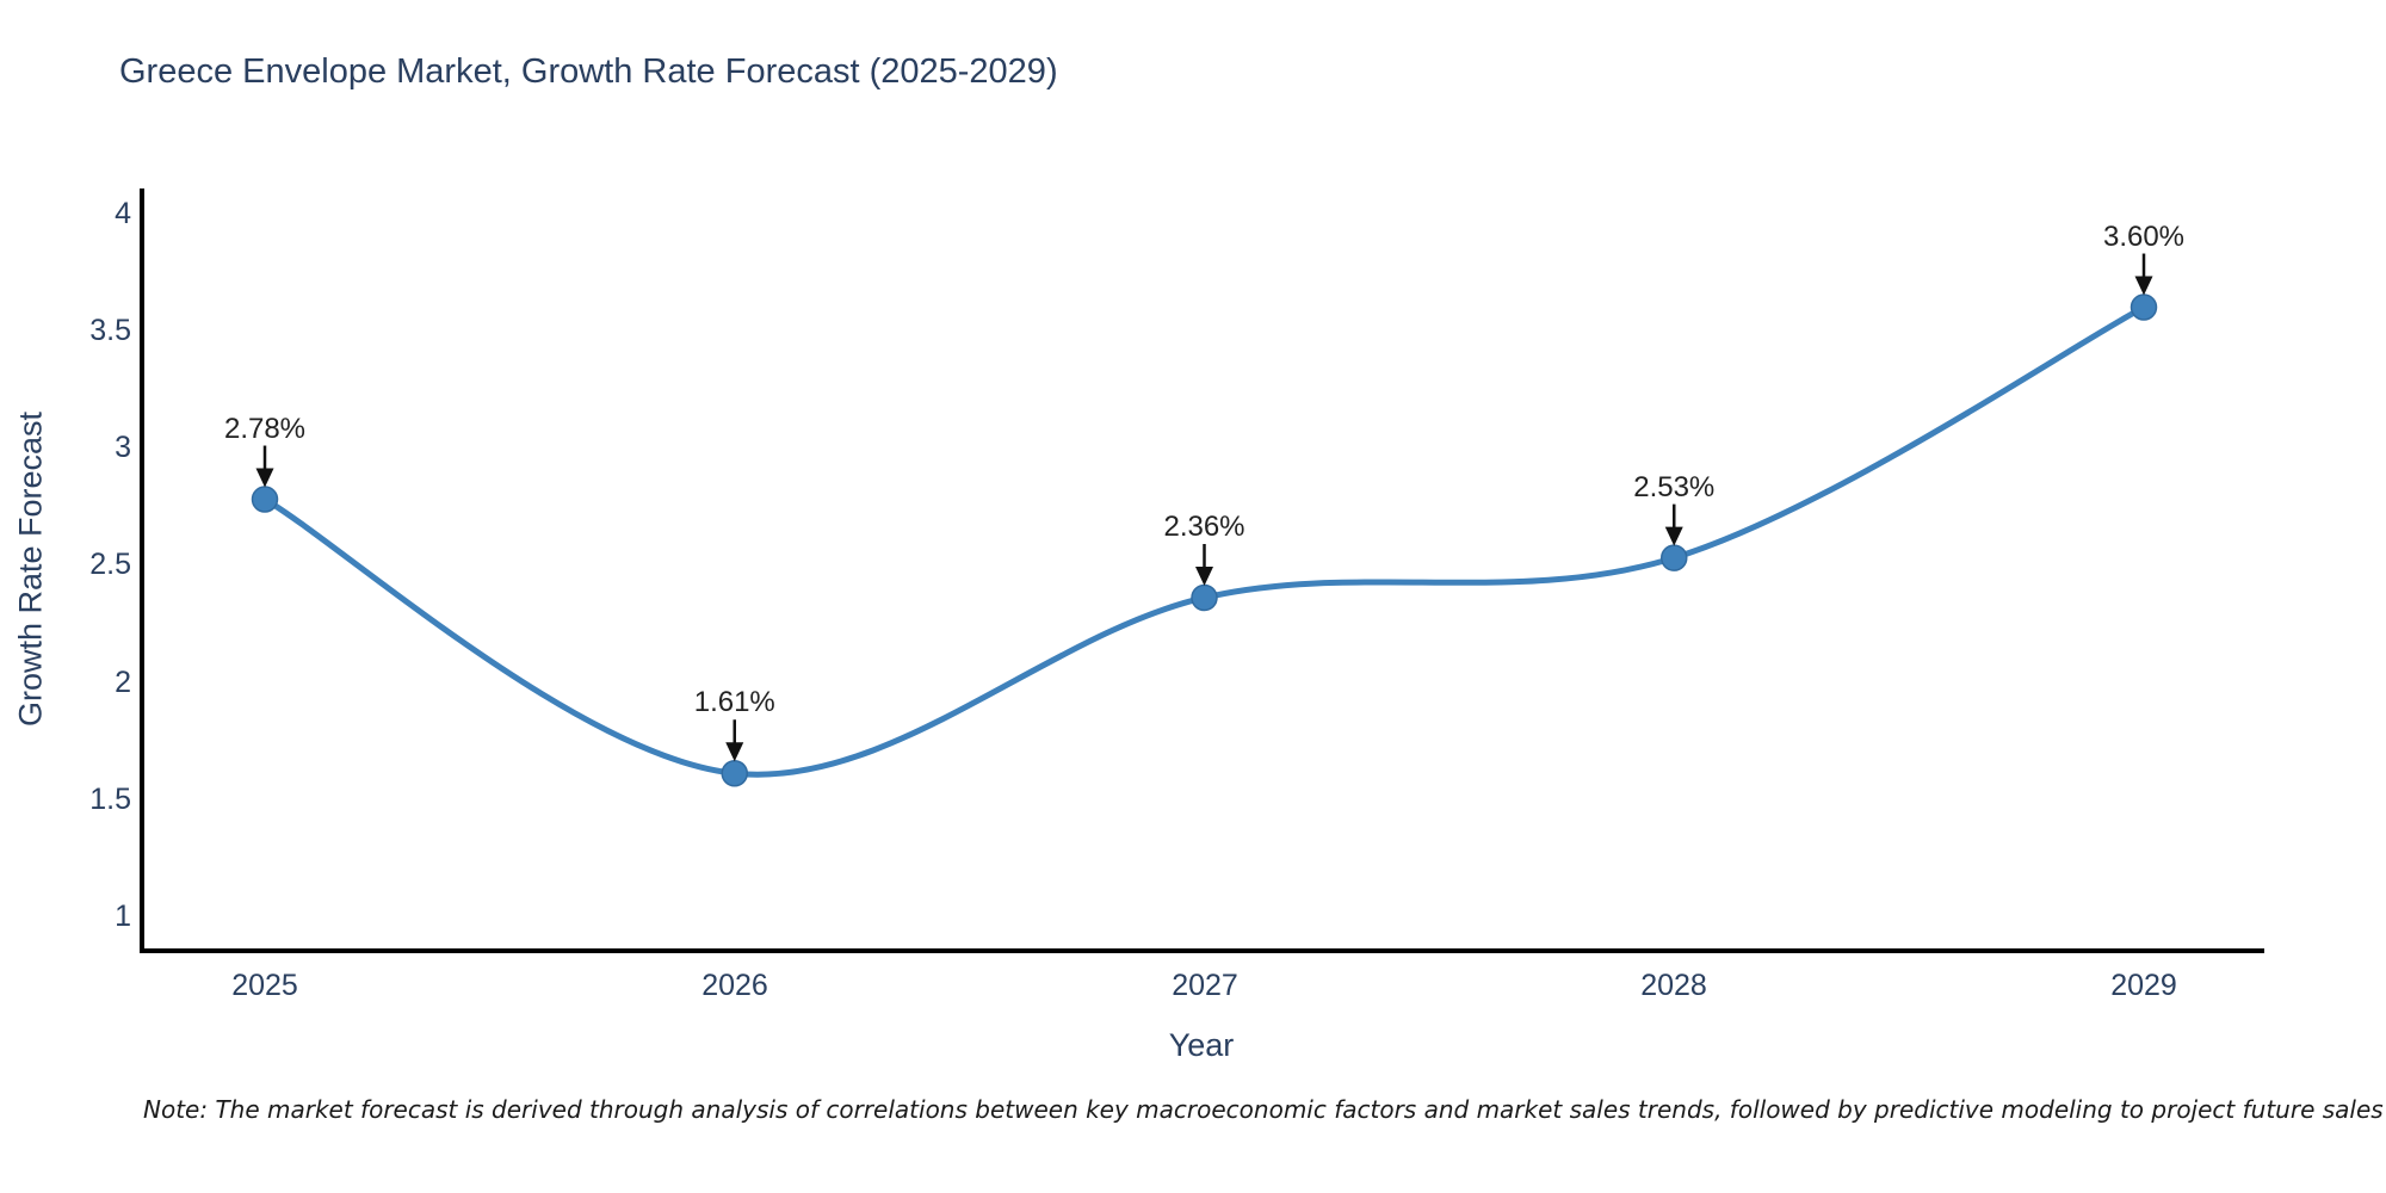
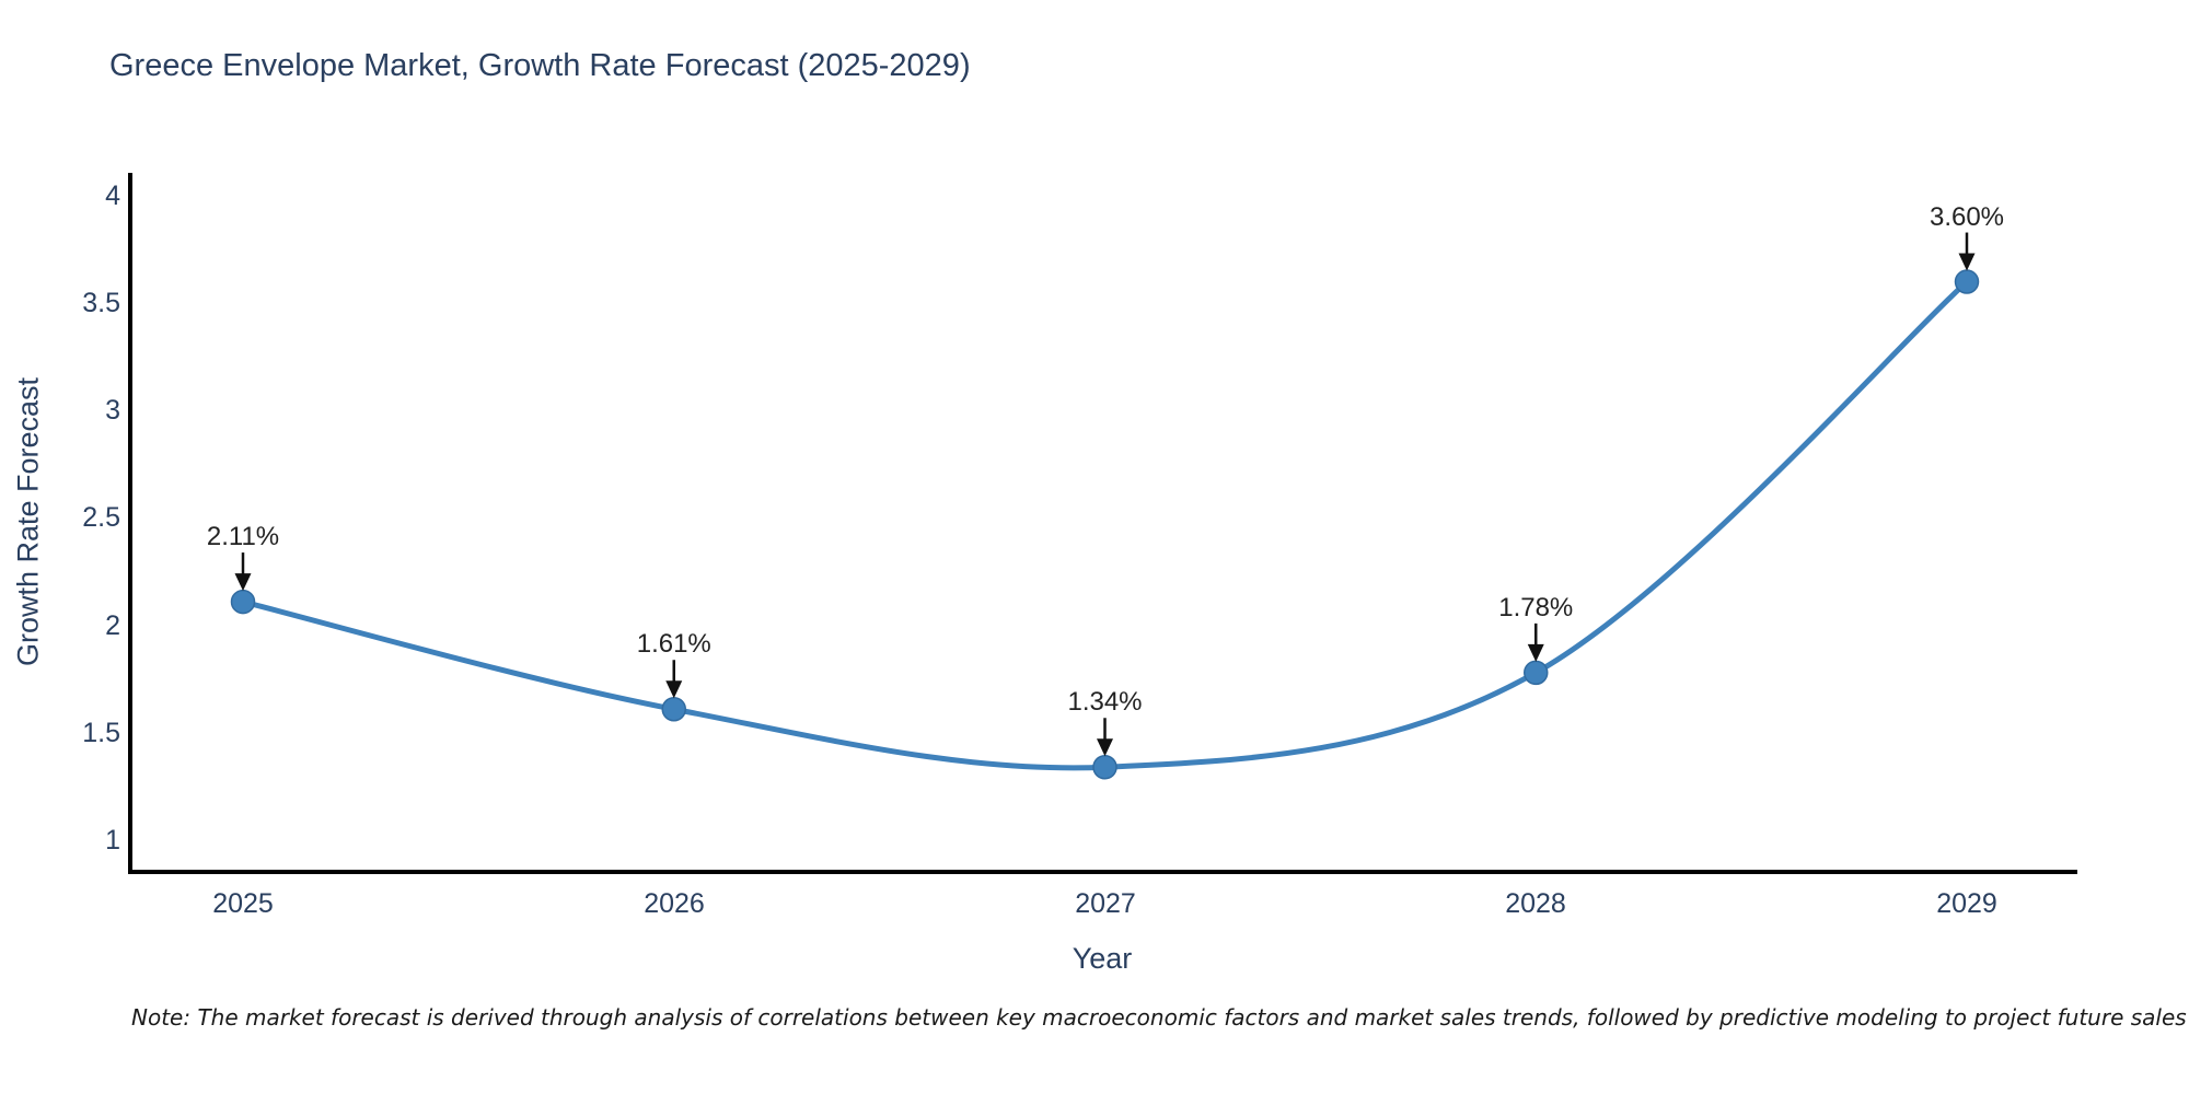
2025: 2.78% -> 2.11%
2027: 2.36% -> 1.34%
2028: 2.53% -> 1.78%
